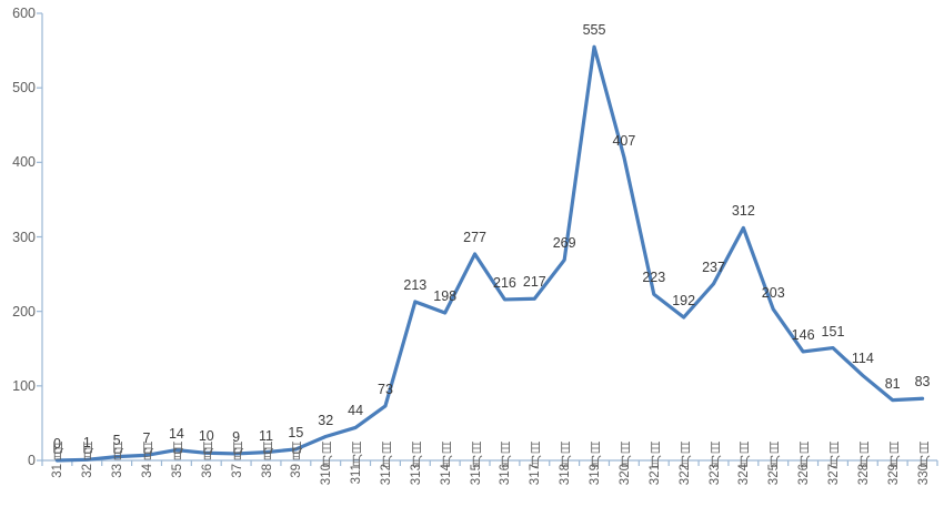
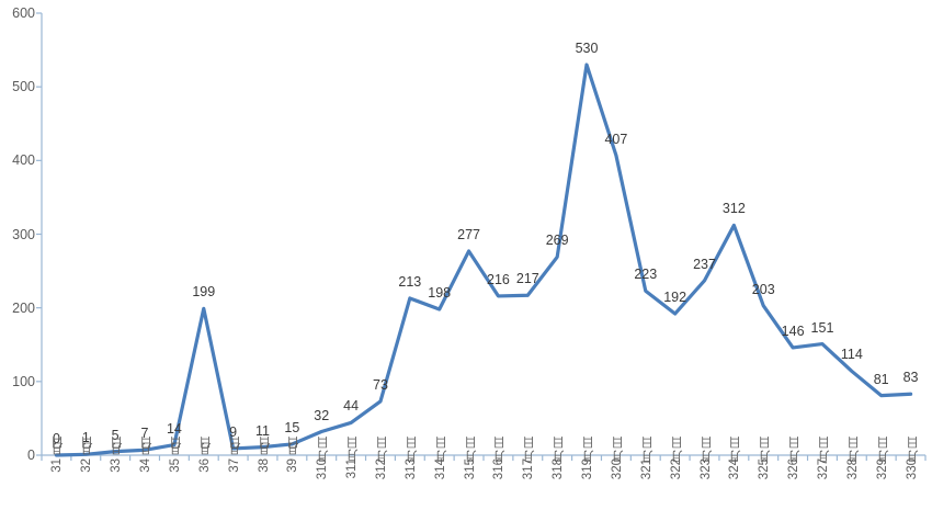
3月6日: 10 -> 199
3月19日: 555 -> 530
